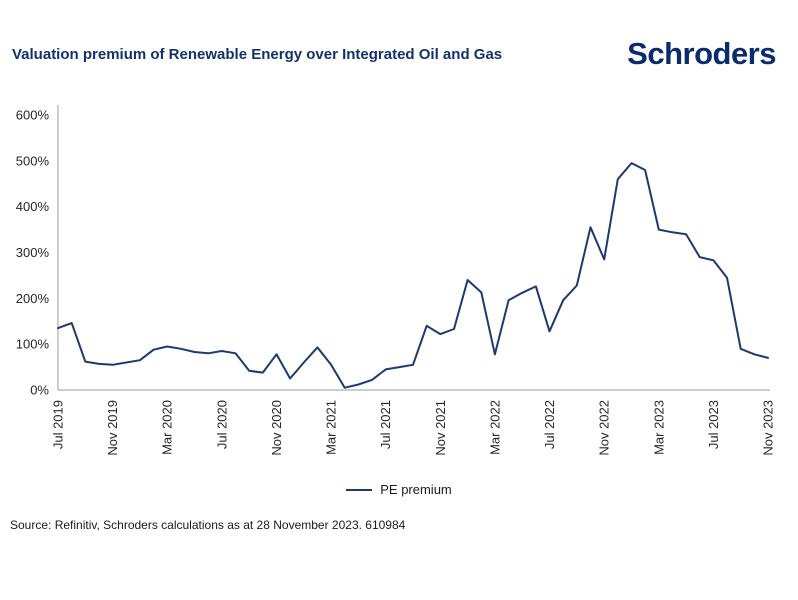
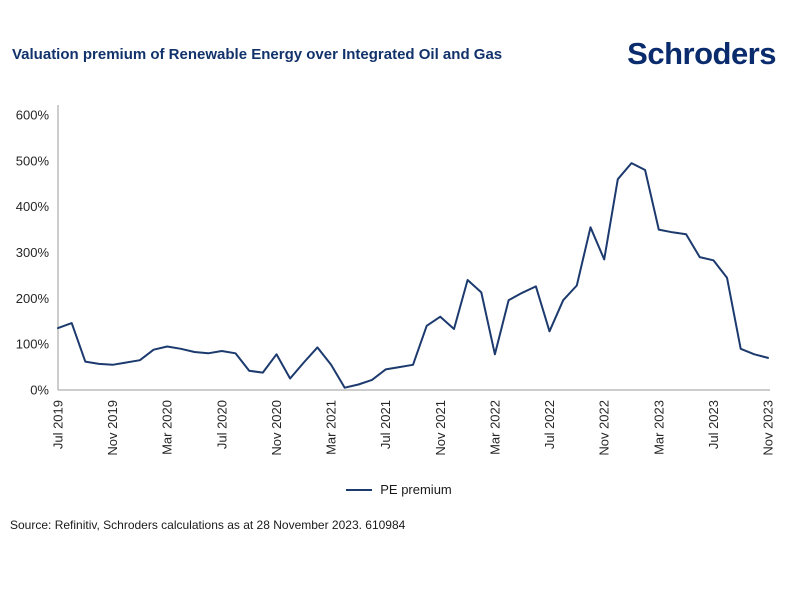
Nov 2021: 120% -> 160%
